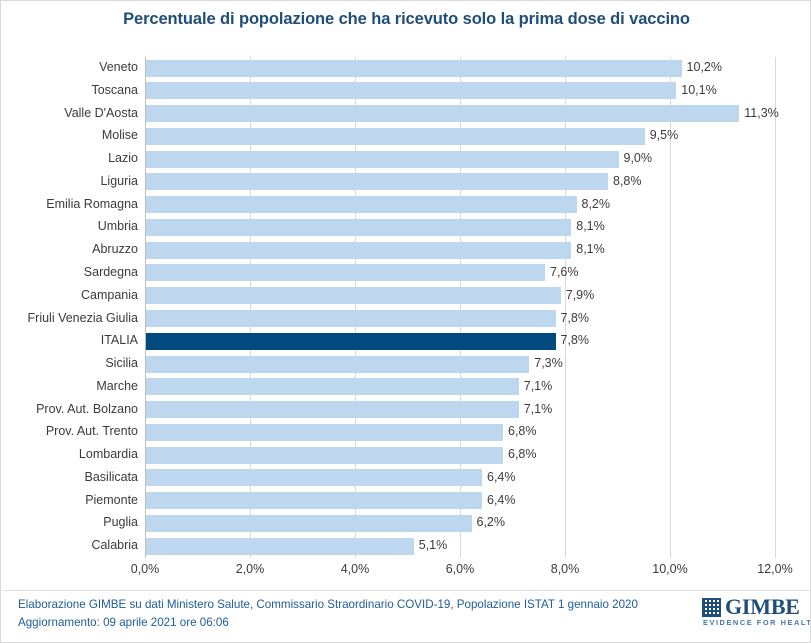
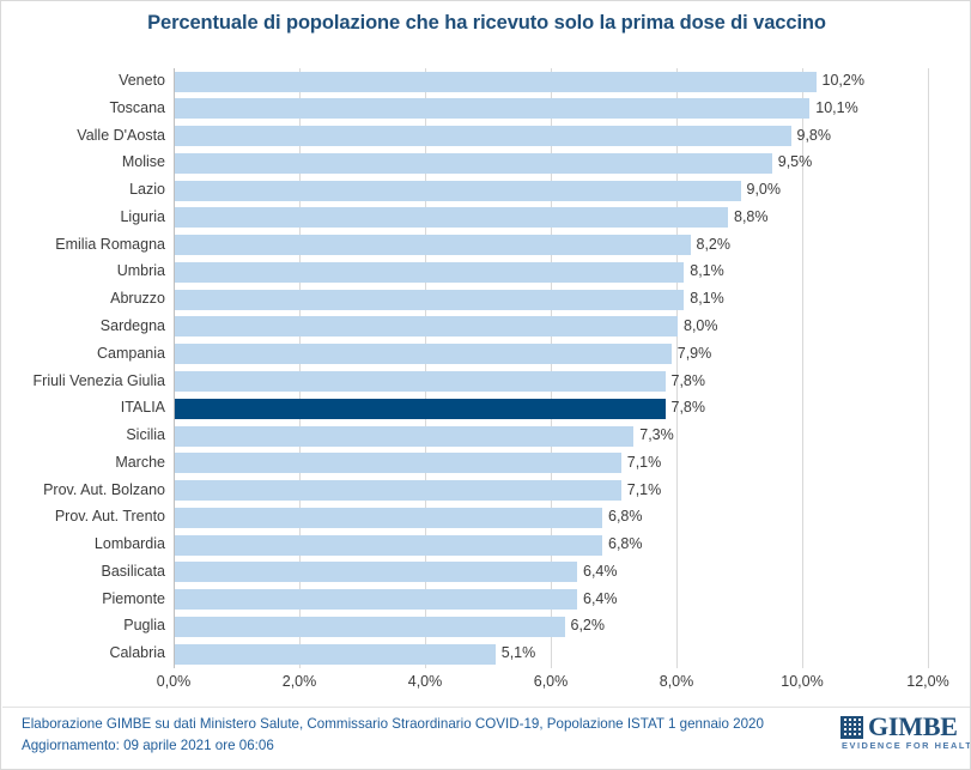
Valle D'Aosta: 11,3% -> 9,8%
Sardegna: 7,6% -> 8,0%
